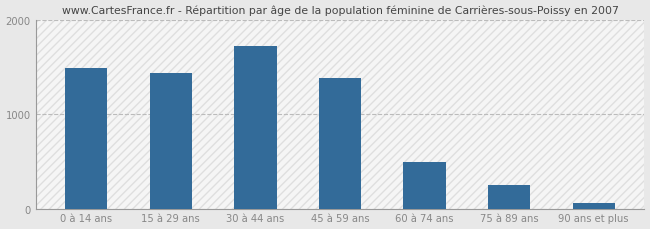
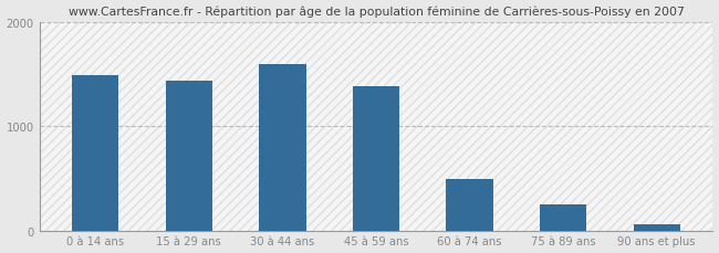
30 à 44 ans: 1720 -> 1600
